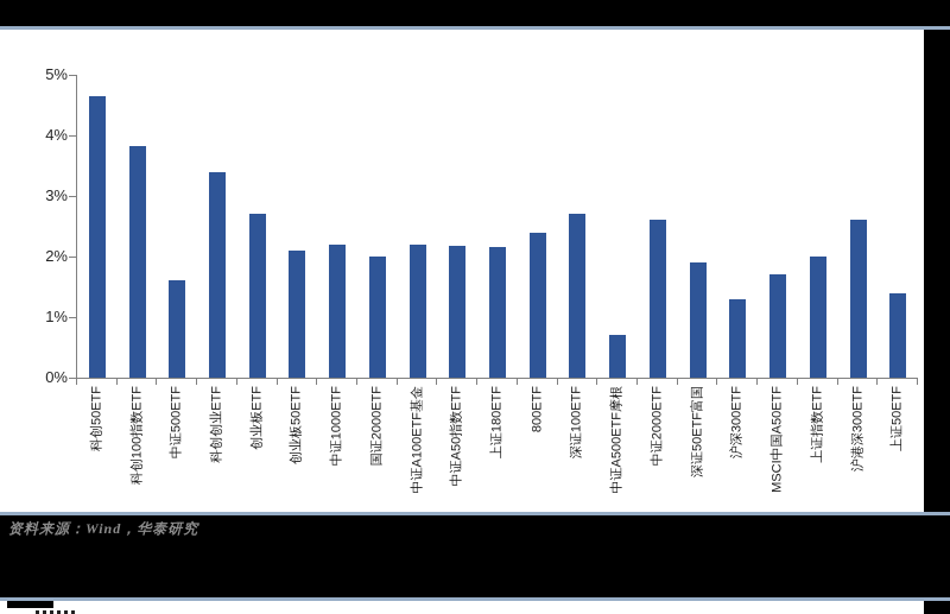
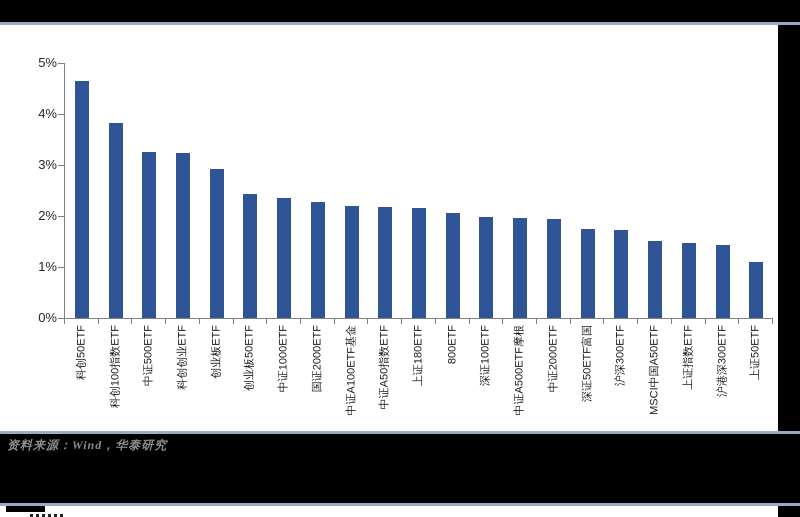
中证500ETF: 1.6% -> 3.2%
科创创业ETF: 3.4% -> 3.2%
创业板ETF: 2.7% -> 2.9%
创业板50ETF: 2.1% -> 2.4%
中证1000ETF: 2.2% -> 2.4%
国证2000ETF: 2.0% -> 2.3%
800ETF: 2.4% -> 2.1%
深证100ETF: 2.7% -> 2.0%
中证A500ETF摩根: 0.7% -> 2.0%
中证2000ETF: 2.6% -> 1.9%
深证50ETF富国: 1.9% -> 1.7%
沪深300ETF: 1.3% -> 1.7%
MSCI中国A50ETF: 1.7% -> 1.5%
上证指数ETF: 2.0% -> 1.5%
沪港深300ETF: 2.6% -> 1.4%
上证50ETF: 1.4% -> 1.1%
